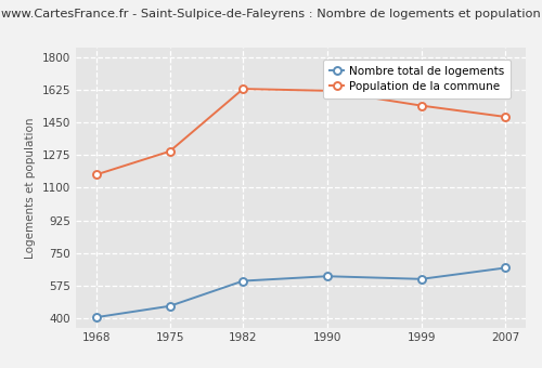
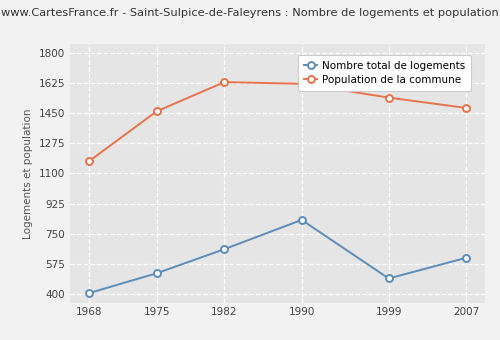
Nombre total de logements/1975: 460 -> 520
Population de la commune/1975: 1300 -> 1460
Nombre total de logements/1982: 600 -> 660
Nombre total de logements/1990: 620 -> 830
Nombre total de logements/1999: 610 -> 490
Nombre total de logements/2007: 670 -> 610
